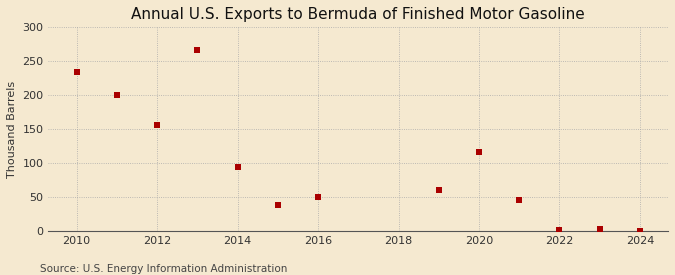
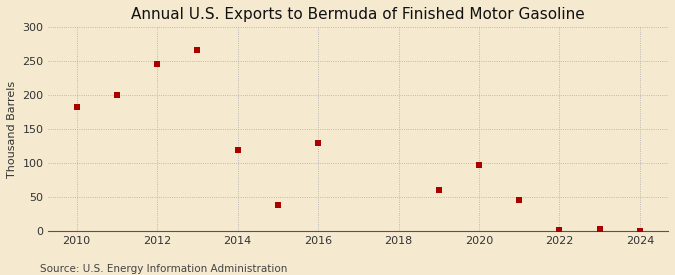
2010: 234 -> 183
2012: 156 -> 246
2014: 94 -> 120
2016: 50 -> 130
2020: 116 -> 98
